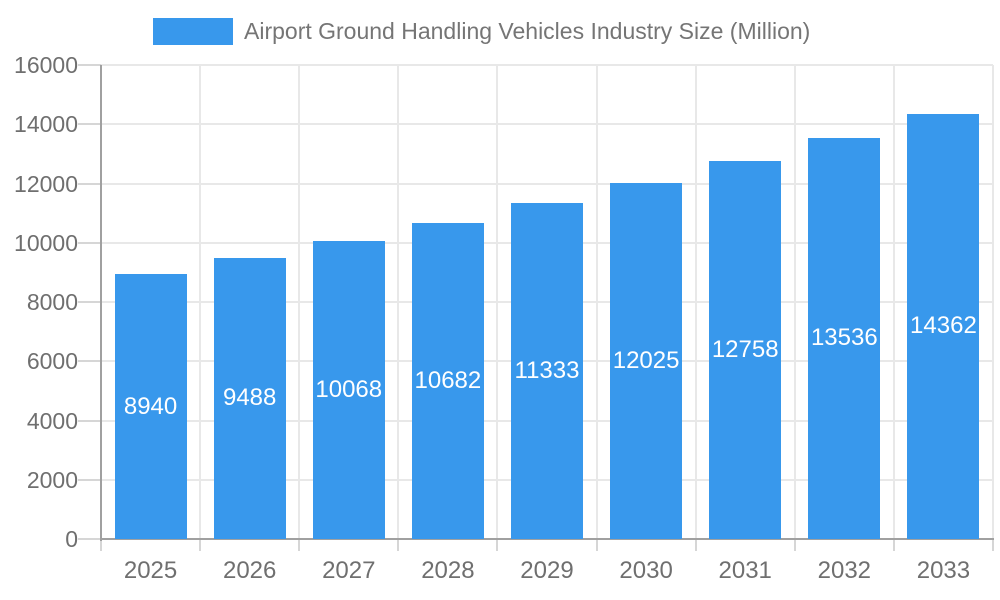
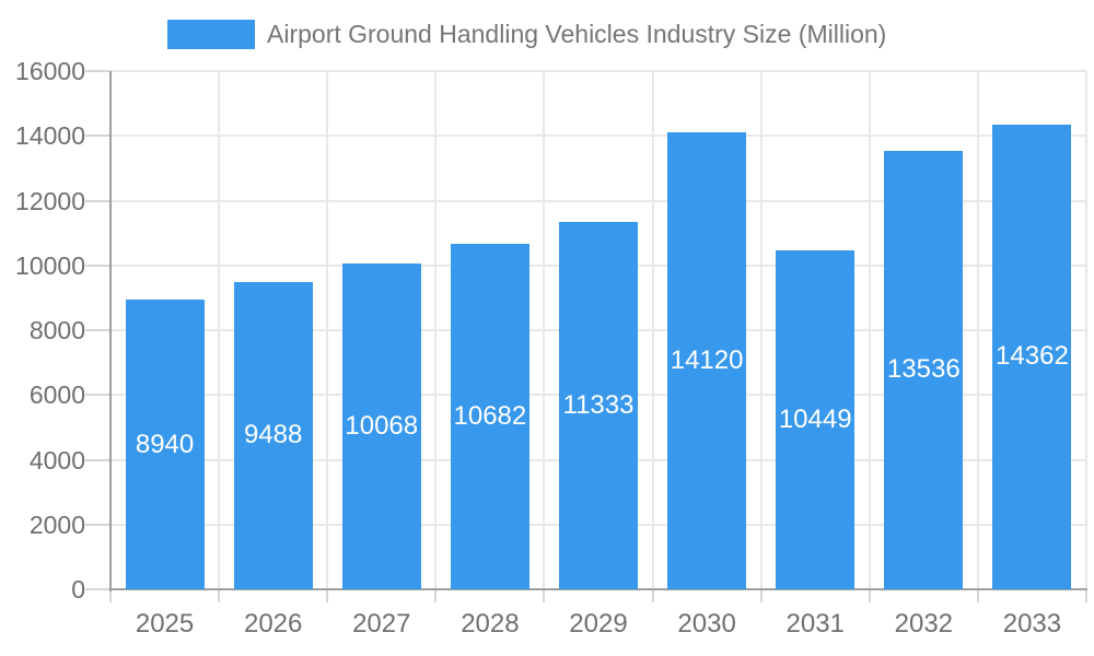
2030: 12025 -> 14120
2031: 12758 -> 10449
